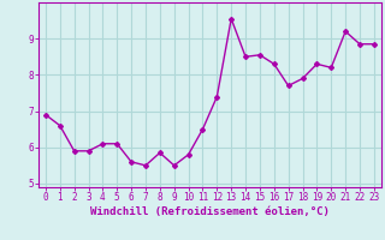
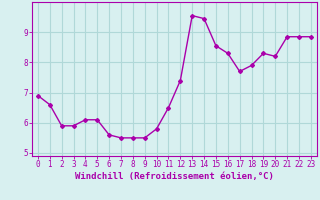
8: 5.85 -> 5.50
14: 8.50 -> 9.45
21: 9.20 -> 8.85
